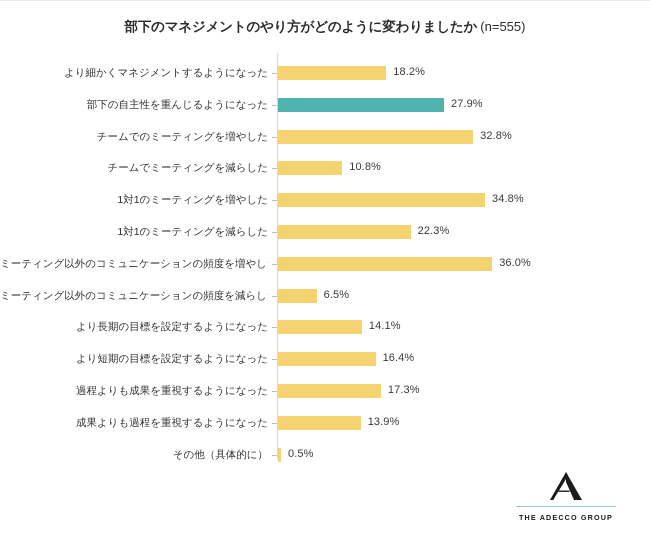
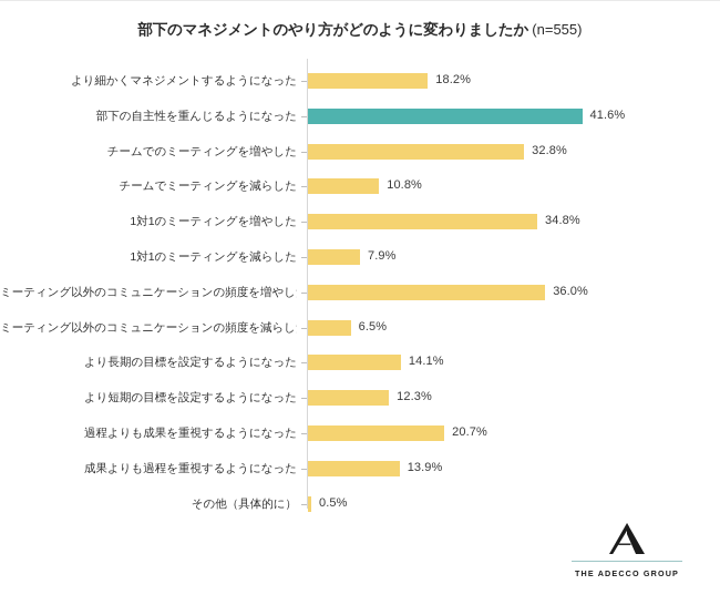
部下の自主性を重んじるようになった: 27.9% -> 41.6%
1対1のミーティングを減らした: 22.3% -> 7.9%
より短期の目標を設定するようになった: 16.4% -> 12.3%
過程よりも成果を重視するようになった: 17.3% -> 20.7%
